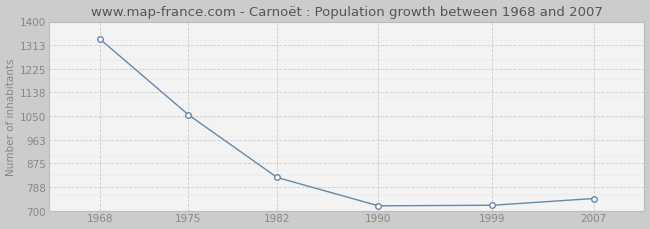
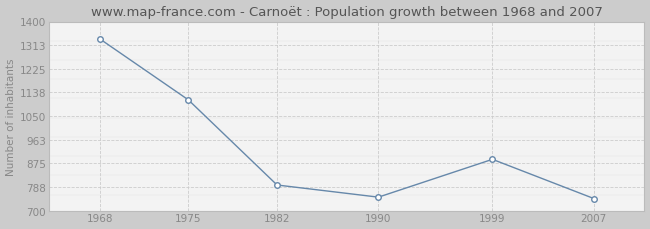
1975: 1055 -> 1110
1982: 823 -> 795
1990: 718 -> 750
1999: 720 -> 890
